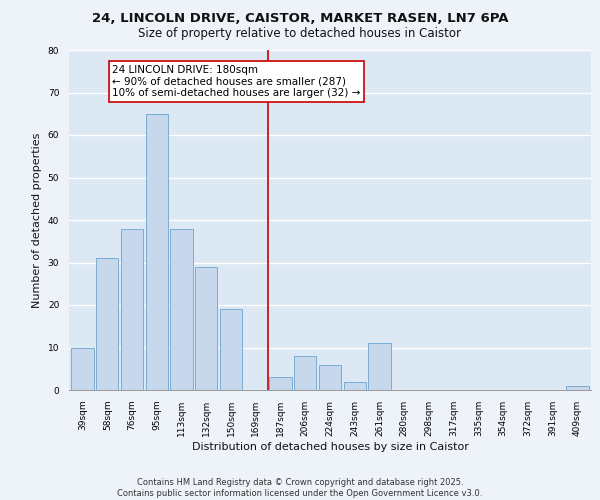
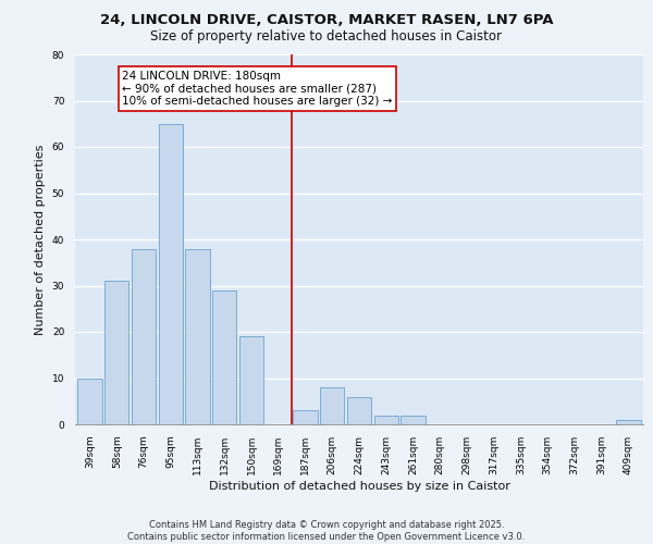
261sqm: 11 -> 2
